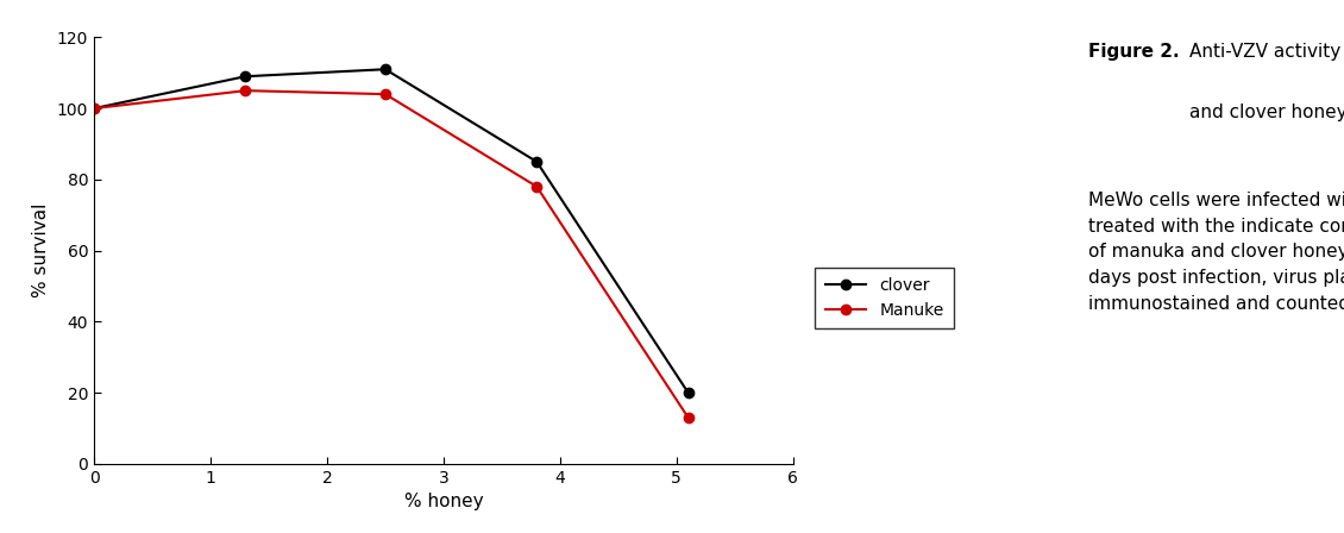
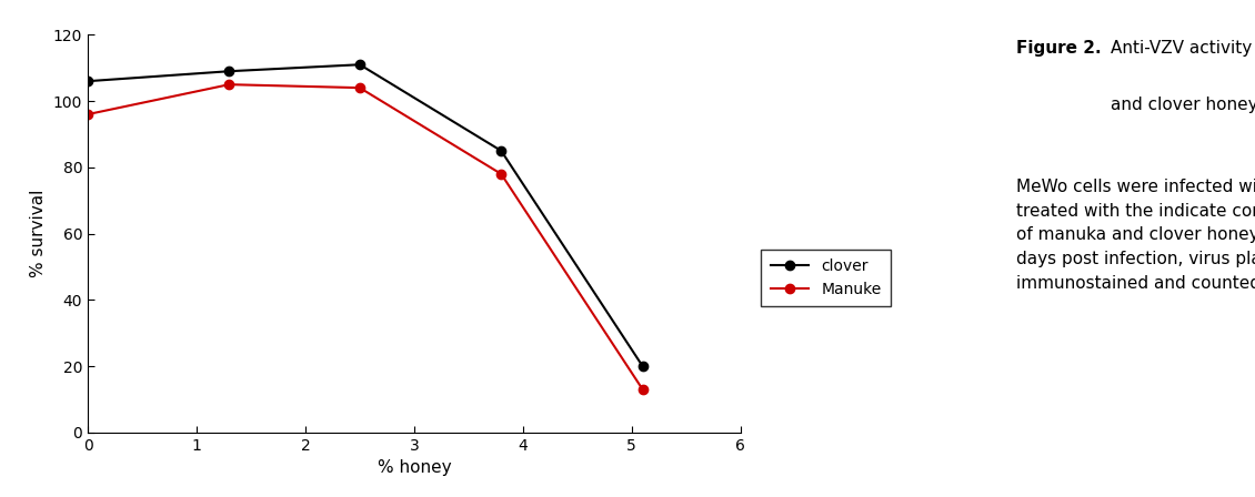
clover/0: 100 -> 106
Manuke/0: 100 -> 96
